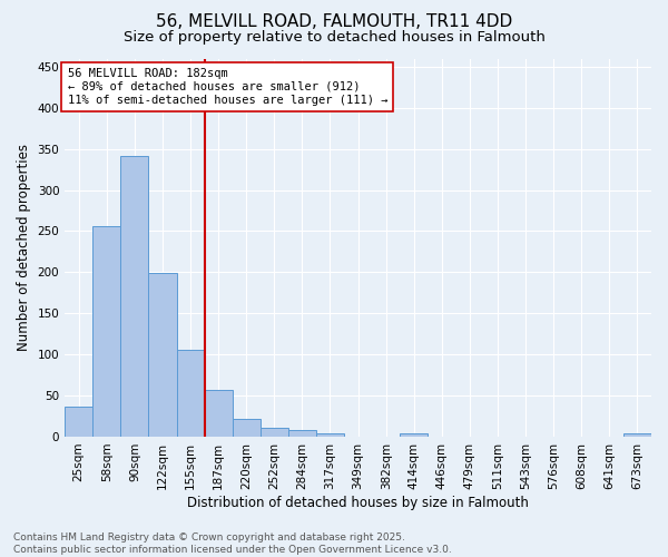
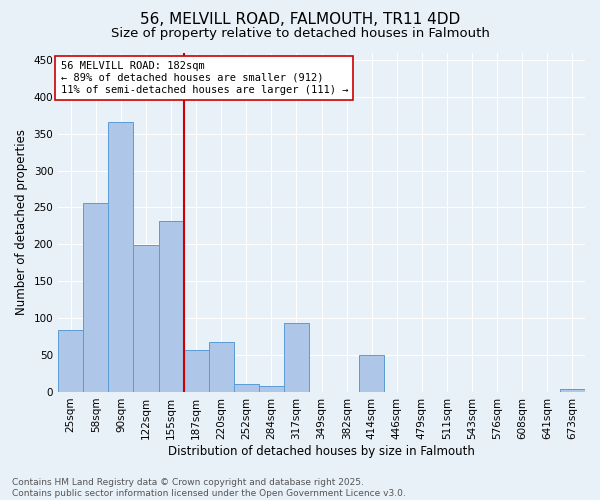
25sqm: 36 -> 84
90sqm: 342 -> 366
155sqm: 105 -> 232
220sqm: 21 -> 68
317sqm: 4 -> 94
414sqm: 4 -> 50
